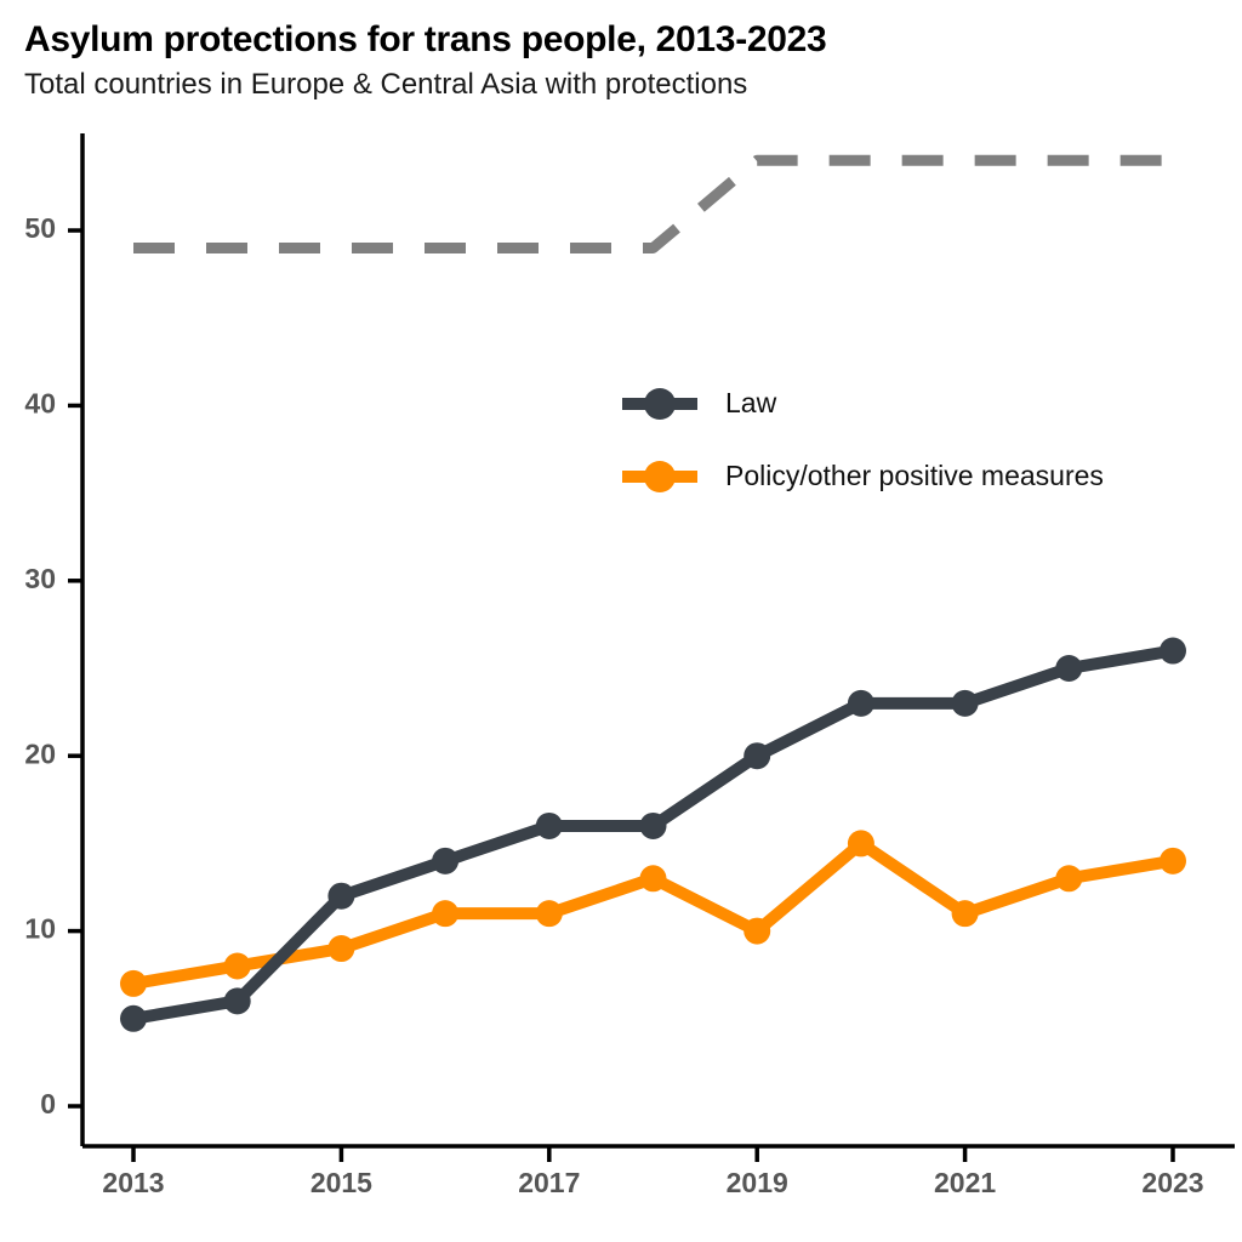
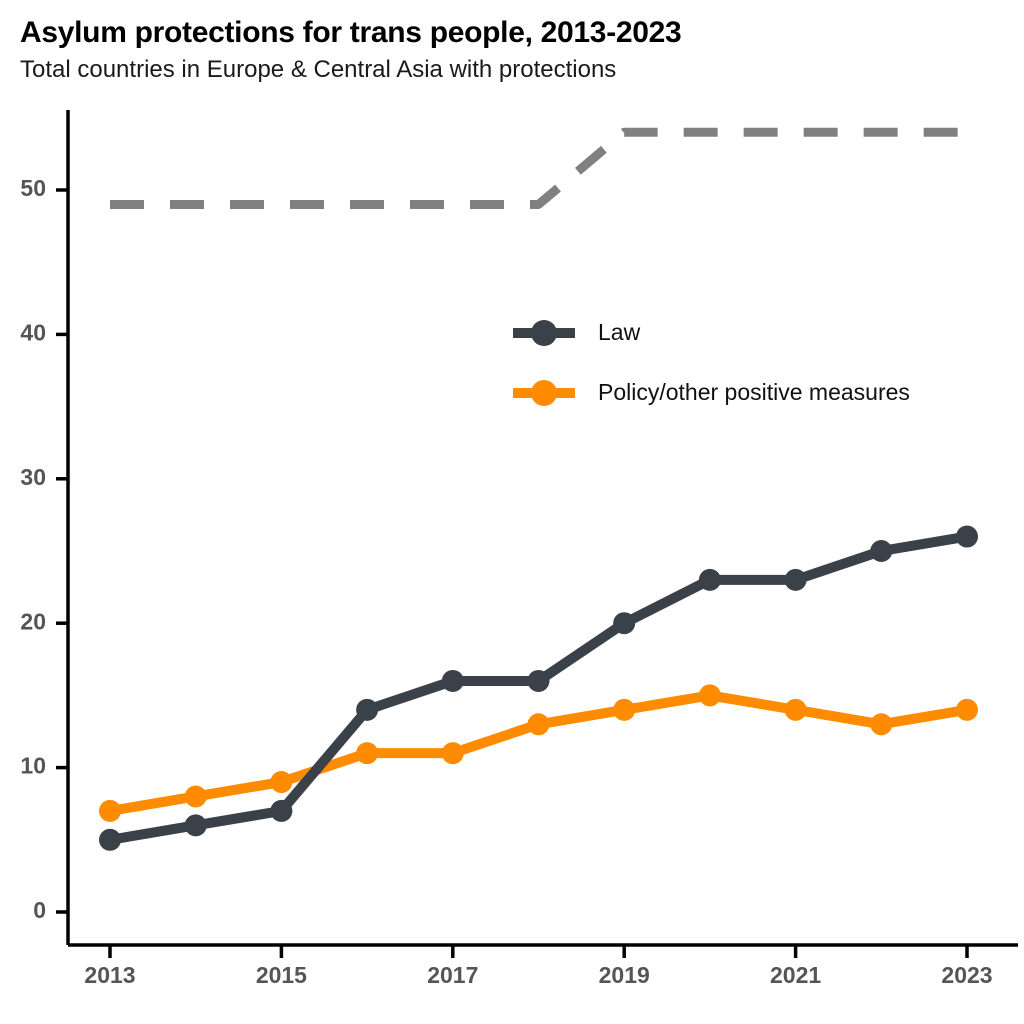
Law/2015: 12 -> 7
Policy/other positive measures/2019: 10 -> 14
Policy/other positive measures/2021: 11 -> 14
